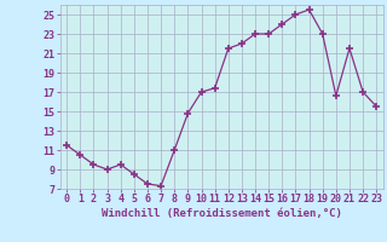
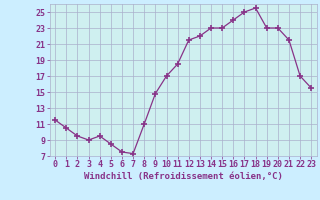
11: 17.4 -> 18.5
20: 16.6 -> 23.0
